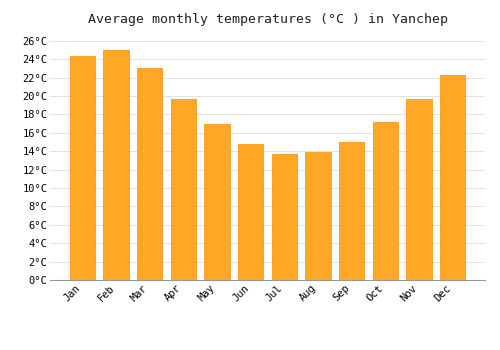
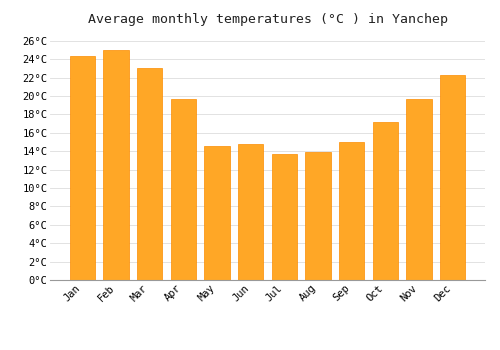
May: 17.0°C -> 14.6°C
